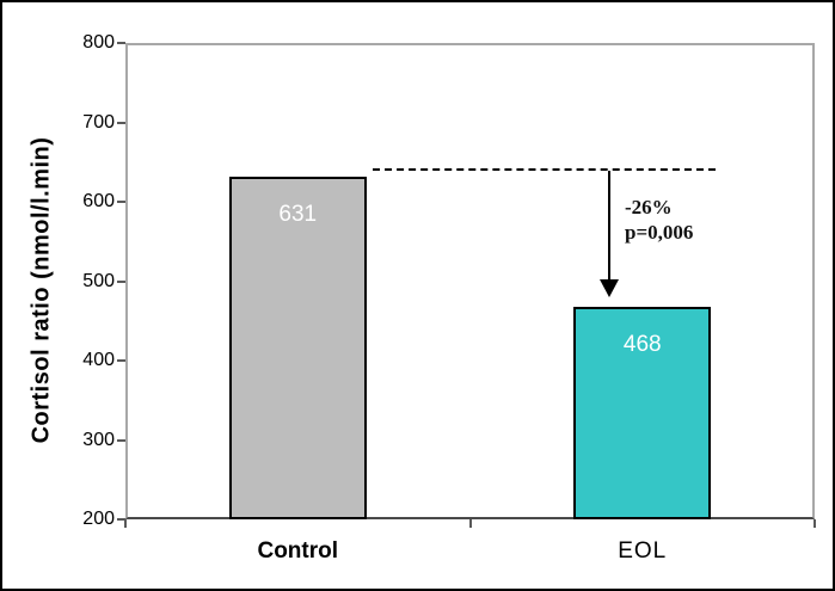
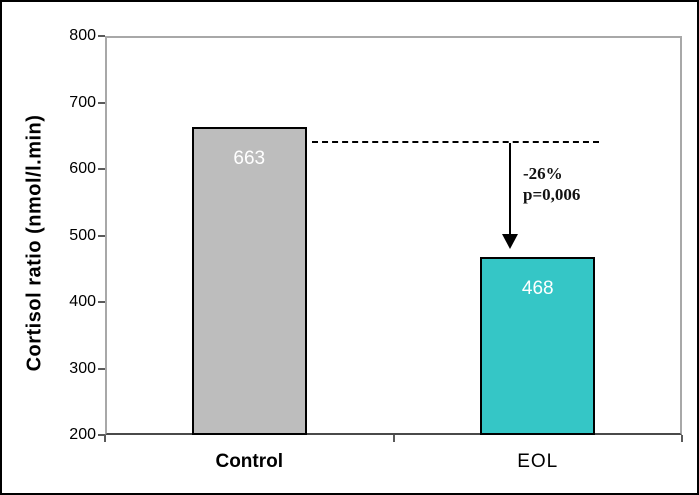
Control: 631 -> 663
